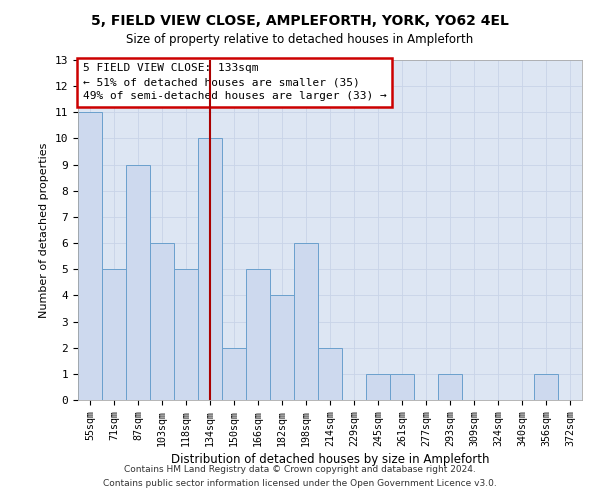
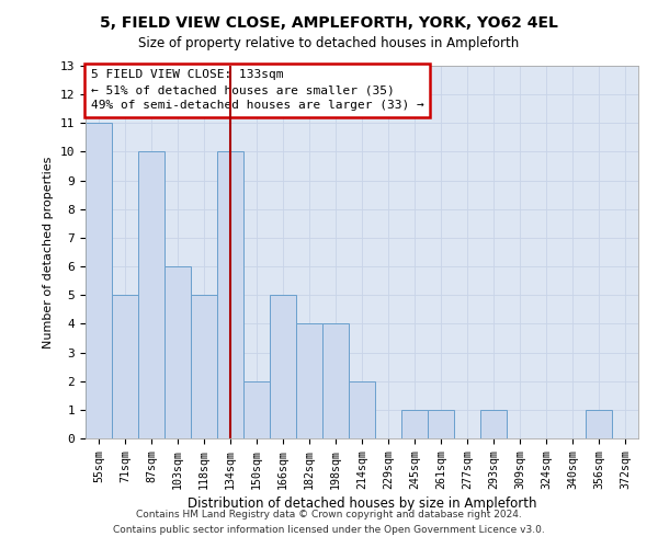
87sqm: 9 -> 10
198sqm: 6 -> 4
